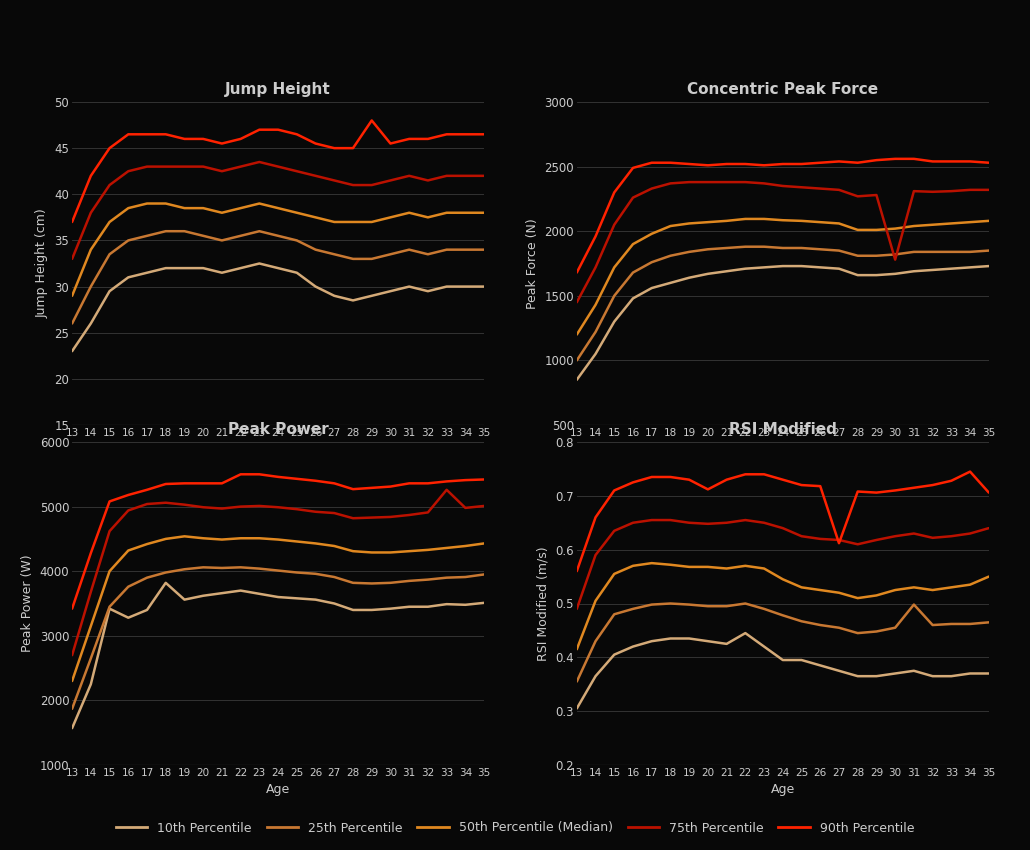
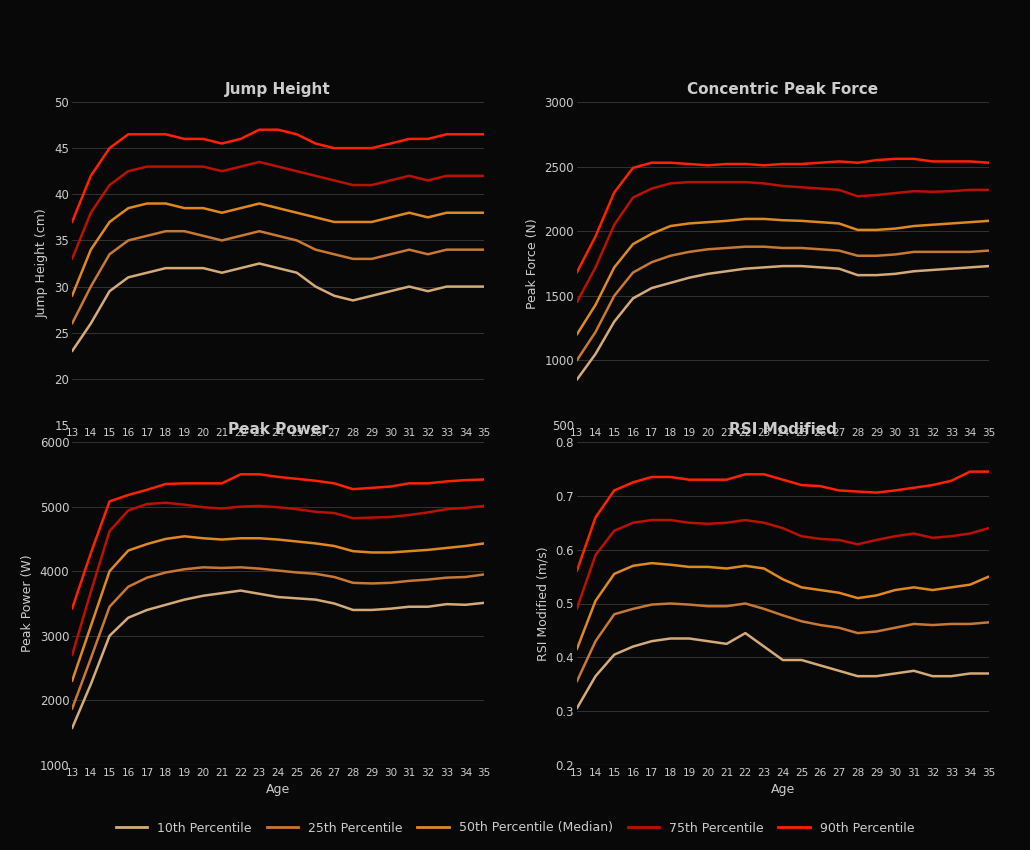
Jump Height/90th Percentile/29: 48.0 -> 45.0
Concentric Peak Force/75th Percentile/30: 1780 -> 2300
Peak Power/10th Percentile/15: 3420 -> 3000
Peak Power/10th Percentile/18: 3820 -> 3480
Peak Power/75th Percentile/33: 5260 -> 4960
RSI Modified/90th Percentile/20: 0.712 -> 0.730
RSI Modified/90th Percentile/27: 0.612 -> 0.710
RSI Modified/25th Percentile/31: 0.498 -> 0.462
RSI Modified/90th Percentile/35: 0.706 -> 0.745
